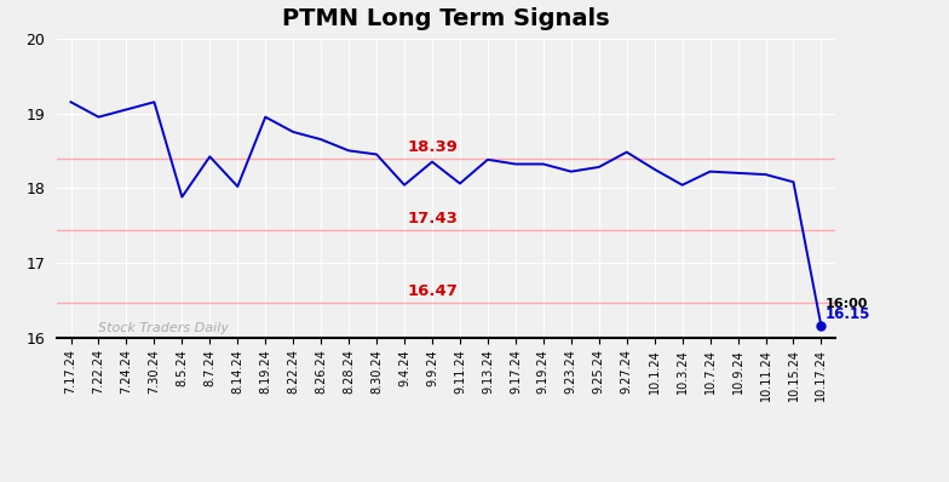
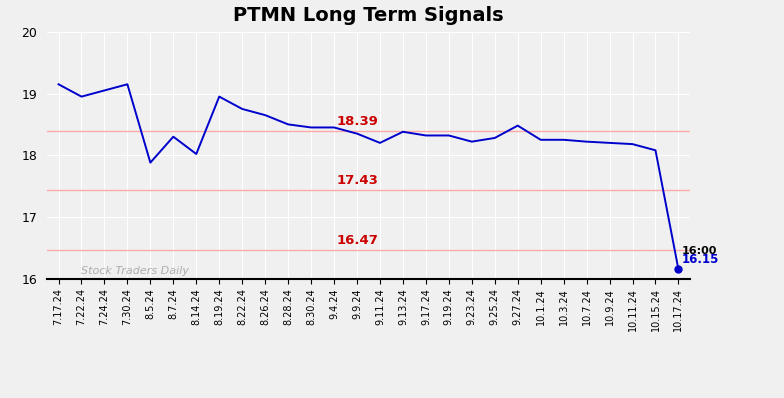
8.7.24: 18.42 -> 18.30
9.4.24: 18.04 -> 18.45
9.11.24: 18.06 -> 18.20
10.3.24: 18.04 -> 18.25
